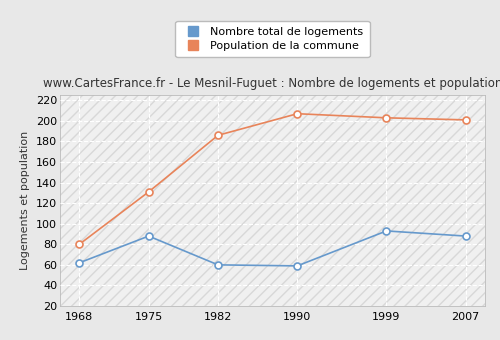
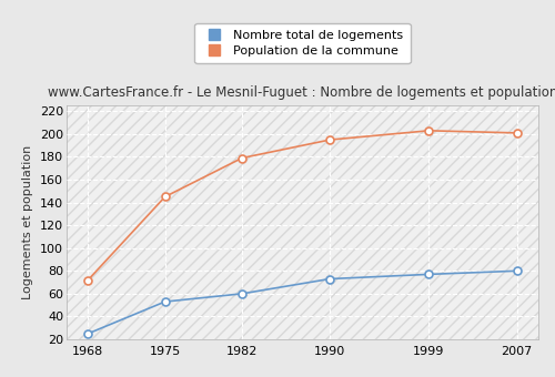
Nombre total de logements/1968: 62 -> 25
Population de la commune/1968: 80 -> 72
Nombre total de logements/1975: 88 -> 53
Population de la commune/1975: 131 -> 145
Population de la commune/1982: 186 -> 179
Nombre total de logements/1990: 59 -> 73
Population de la commune/1990: 207 -> 195
Nombre total de logements/1999: 93 -> 77
Nombre total de logements/2007: 88 -> 80
